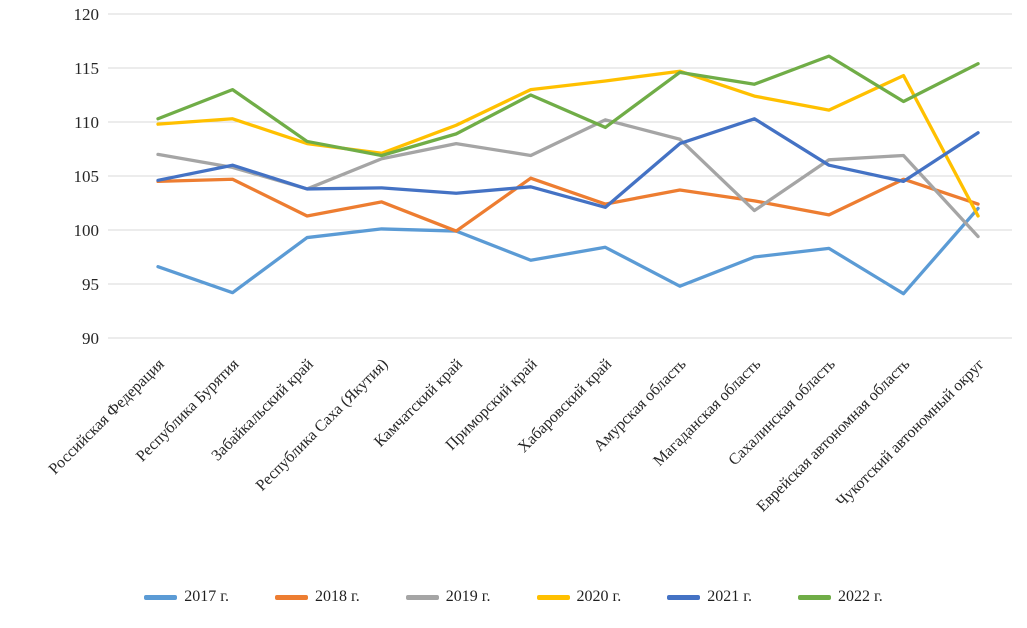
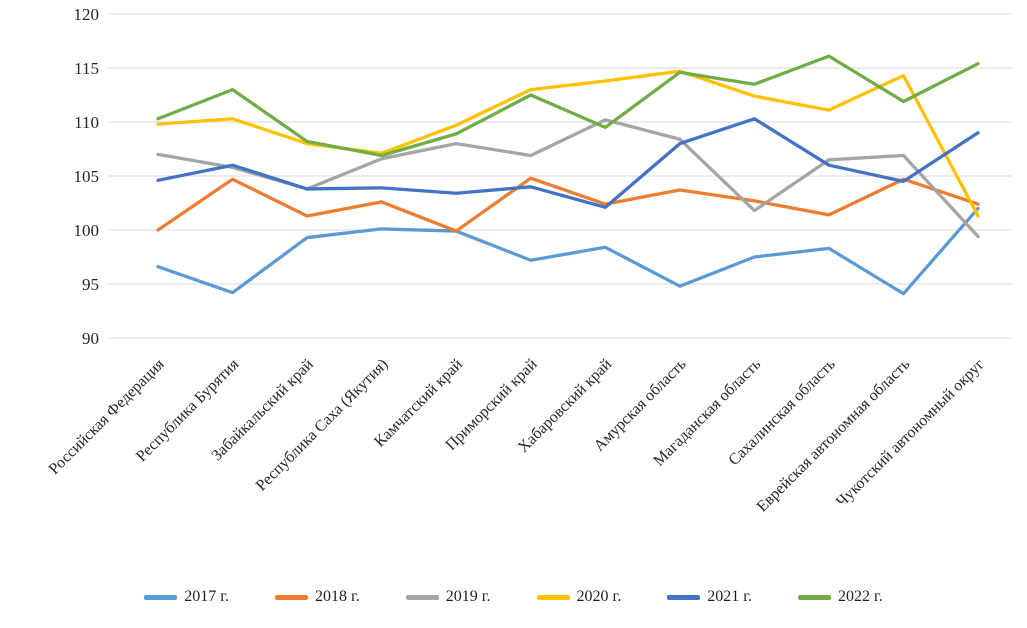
2018 г./Российская Федерация: 104.5 -> 100.0
